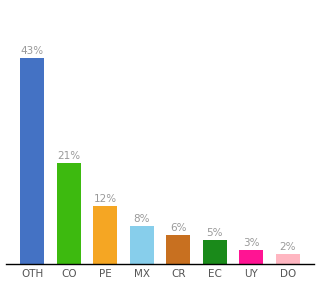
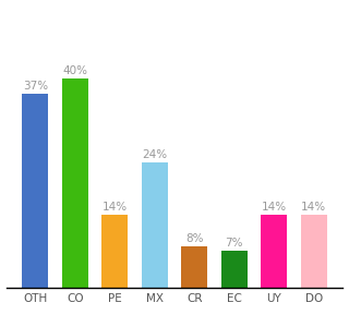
OTH: 43% -> 37%
CO: 21% -> 40%
PE: 12% -> 14%
MX: 8% -> 24%
CR: 6% -> 8%
EC: 5% -> 7%
UY: 3% -> 14%
DO: 2% -> 14%
